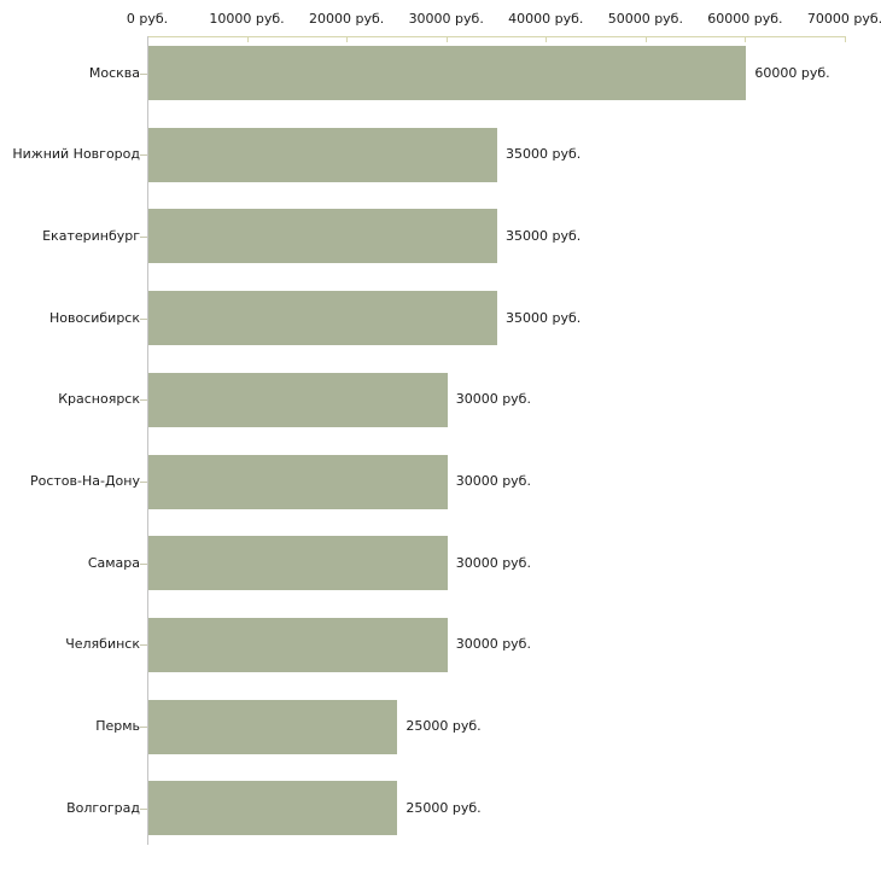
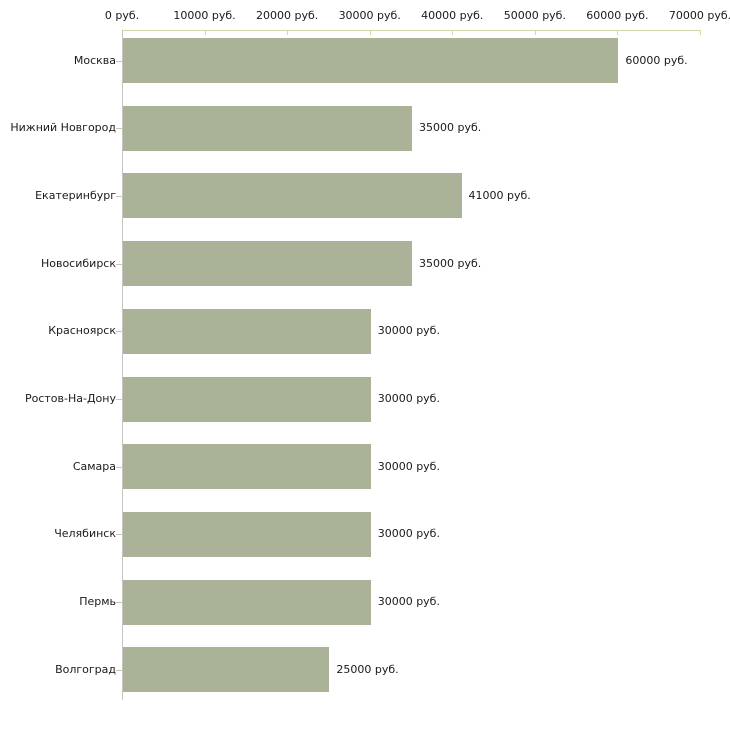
Екатеринбург: 35000 -> 41000
Пермь: 25000 -> 30000
